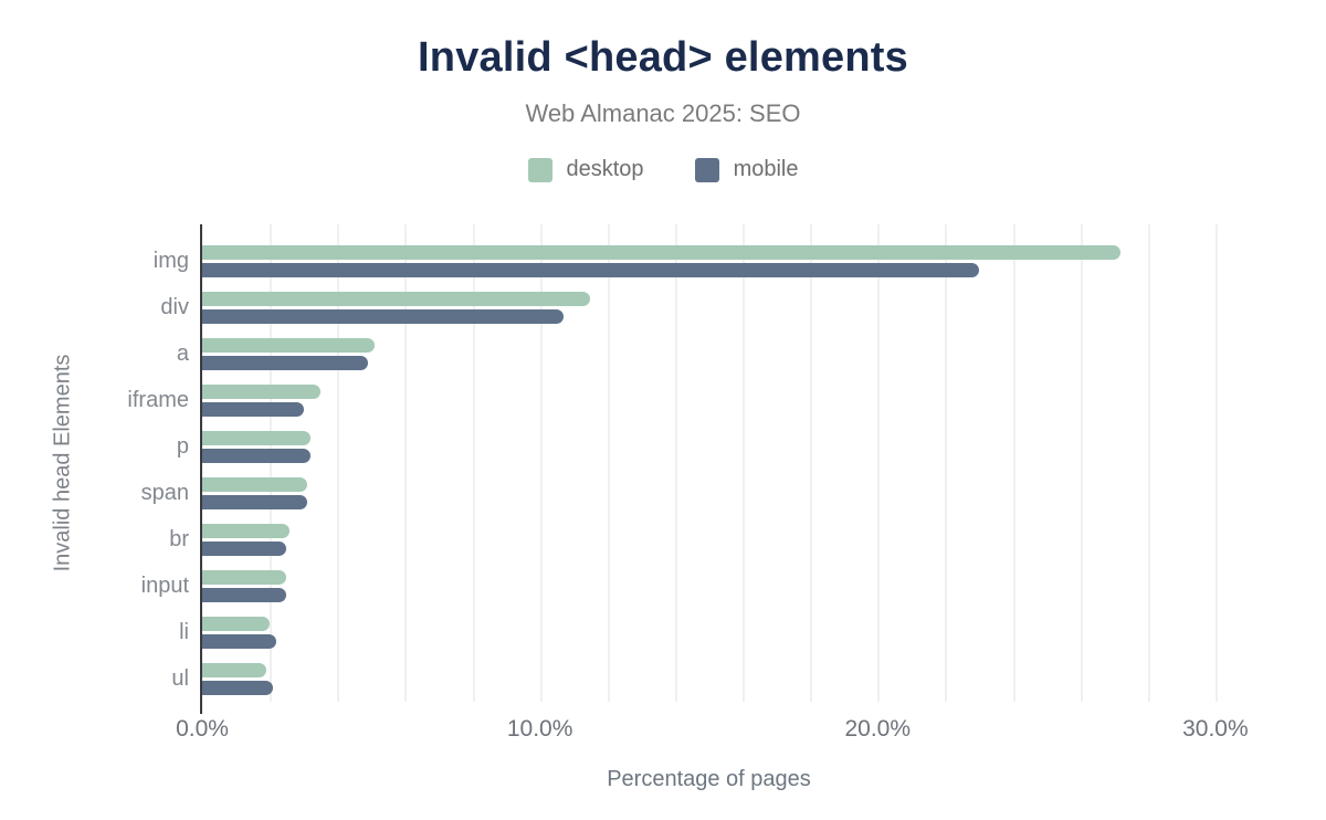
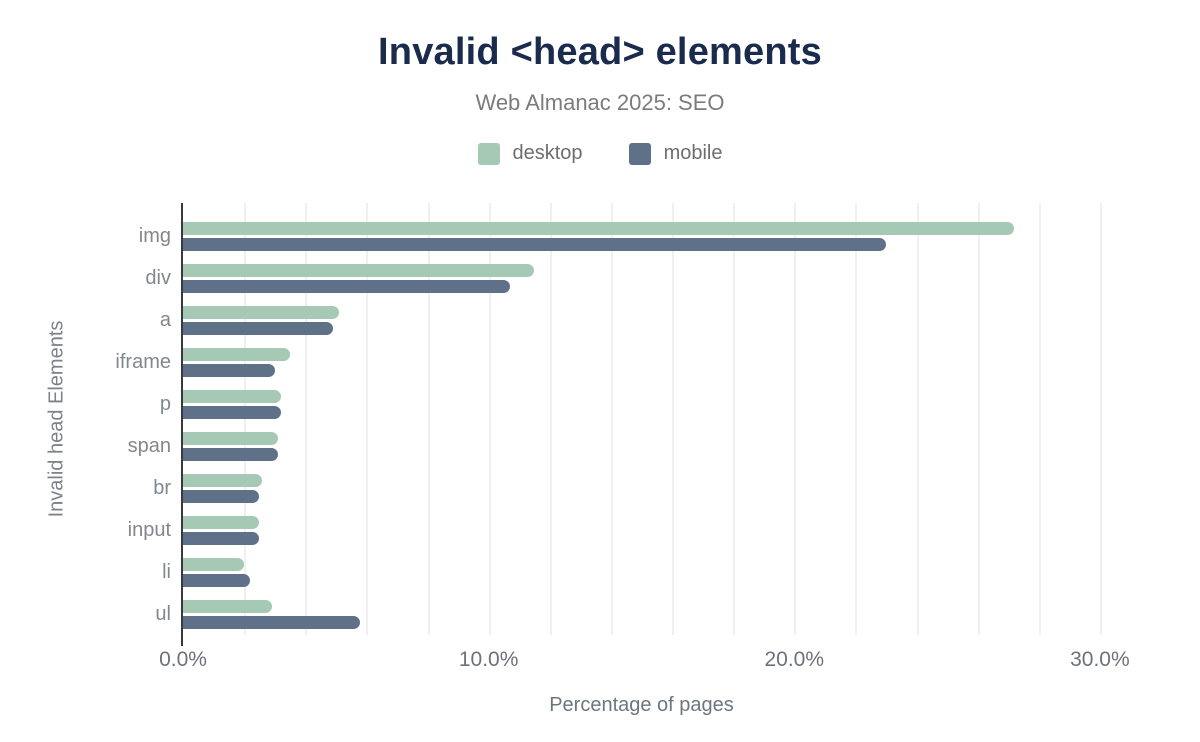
desktop/ul: 1.9% -> 2.9%
mobile/ul: 2.1% -> 5.8%
